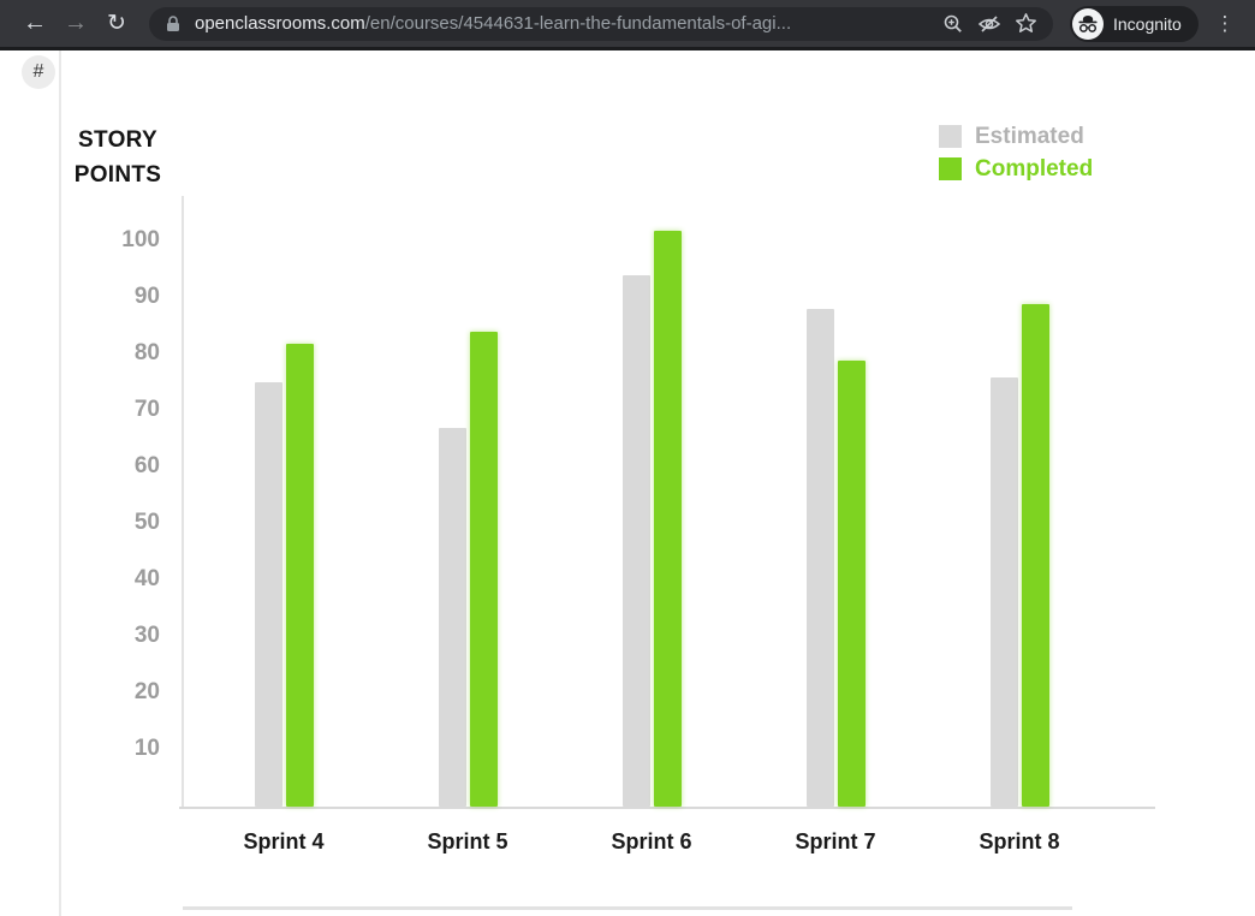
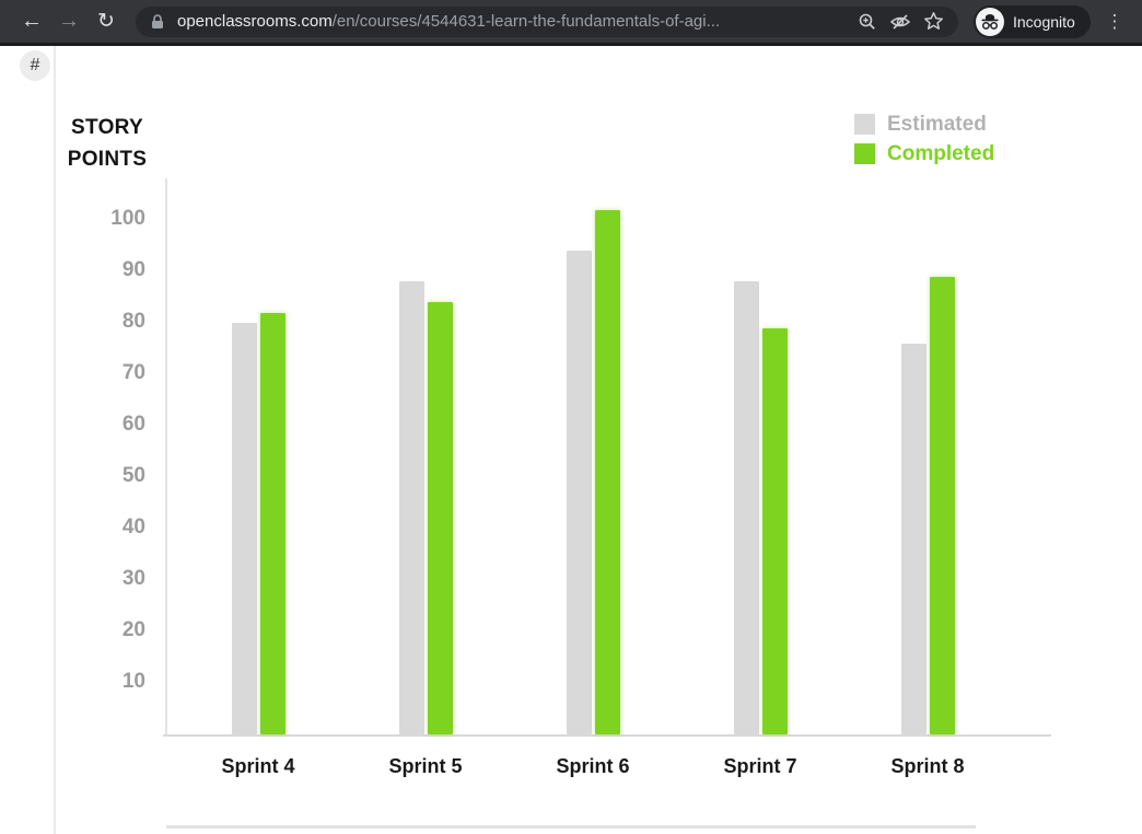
Estimated/Sprint 4: 75 -> 80
Estimated/Sprint 5: 67 -> 88
